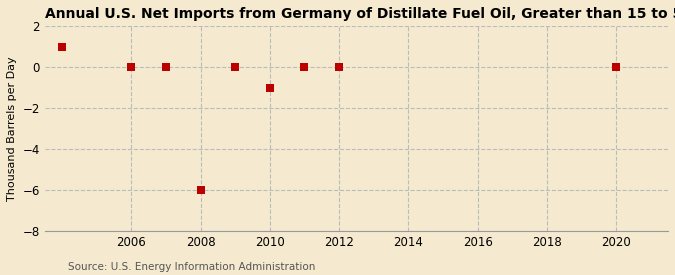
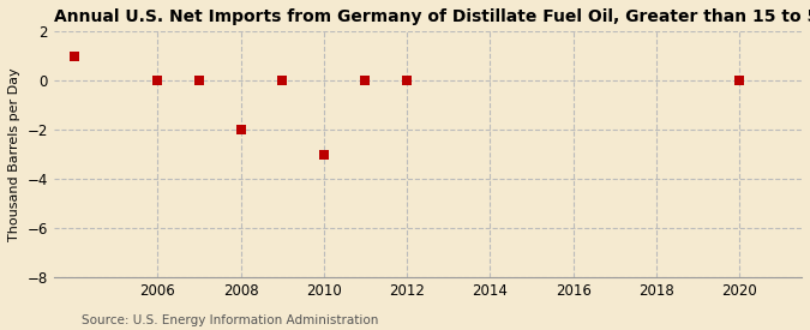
2008: -6 -> -2
2010: -1 -> -3
